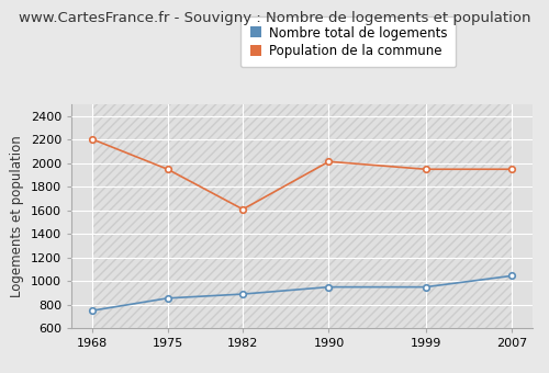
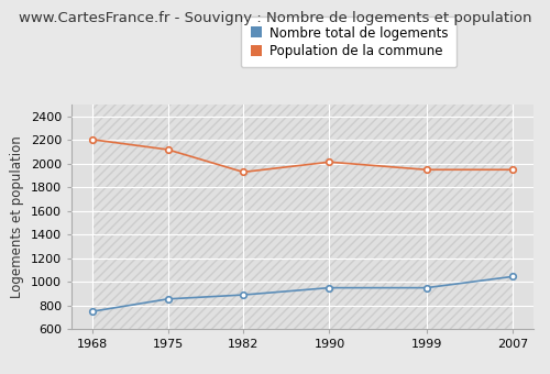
Population de la commune/1975: 1950 -> 2120
Population de la commune/1982: 1610 -> 1930
